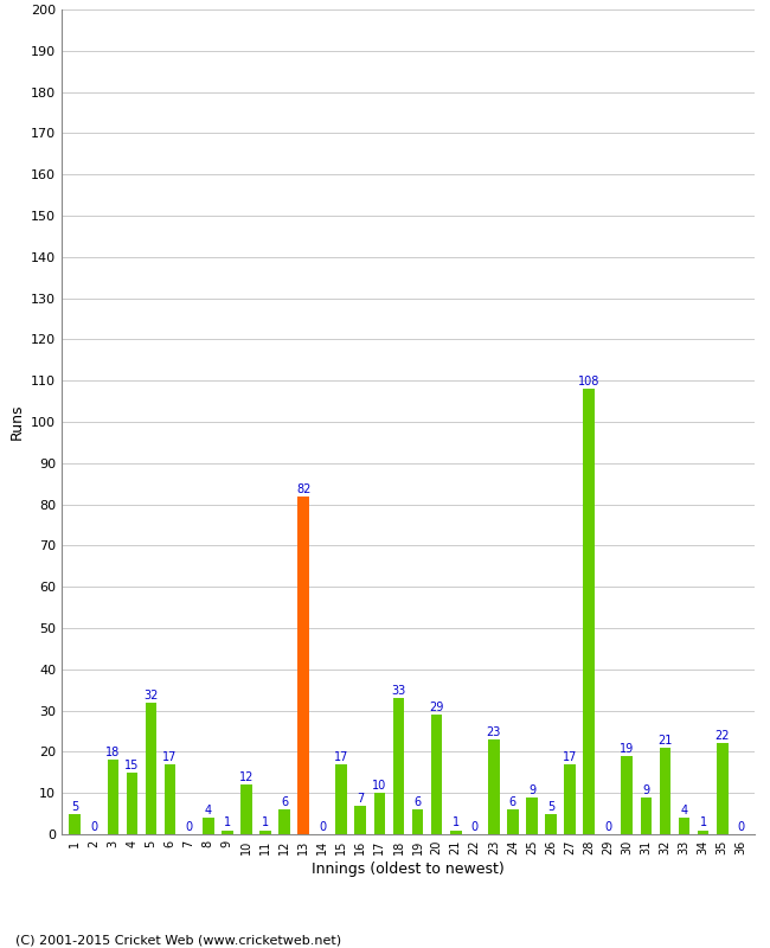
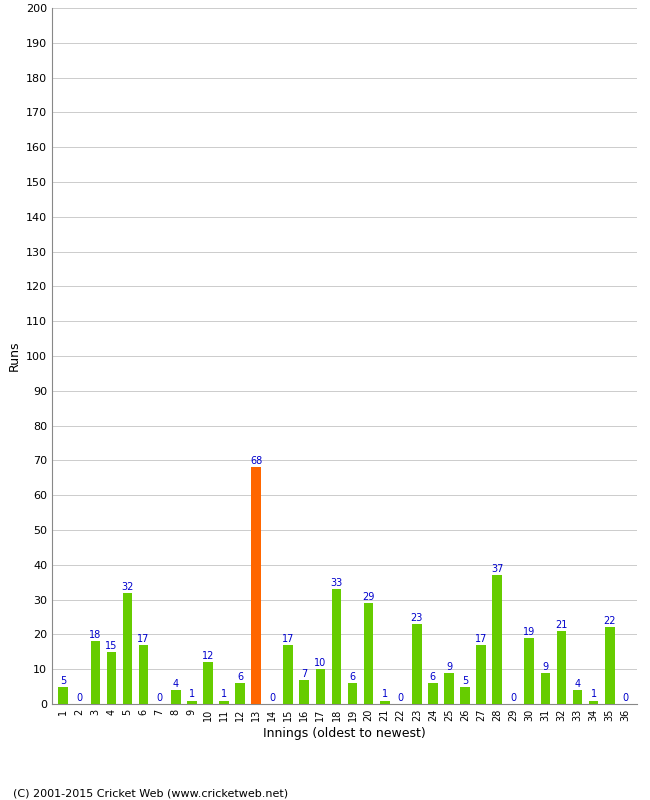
13: 82 -> 68
28: 108 -> 37
